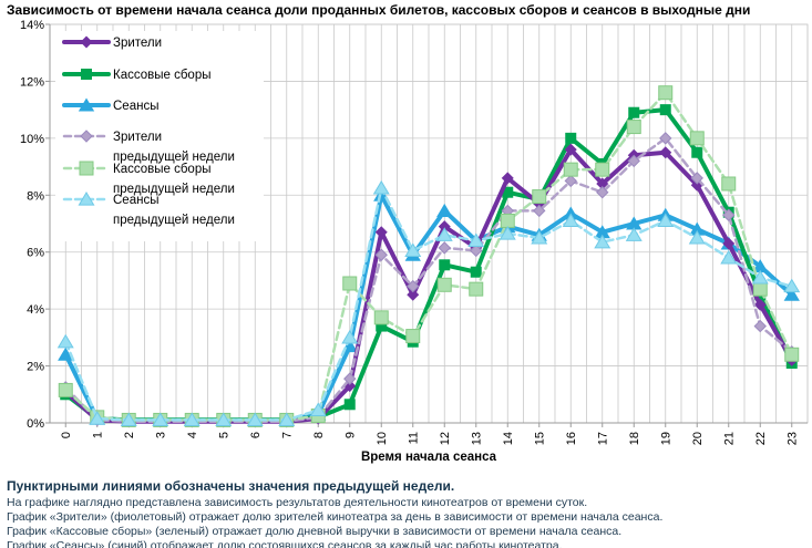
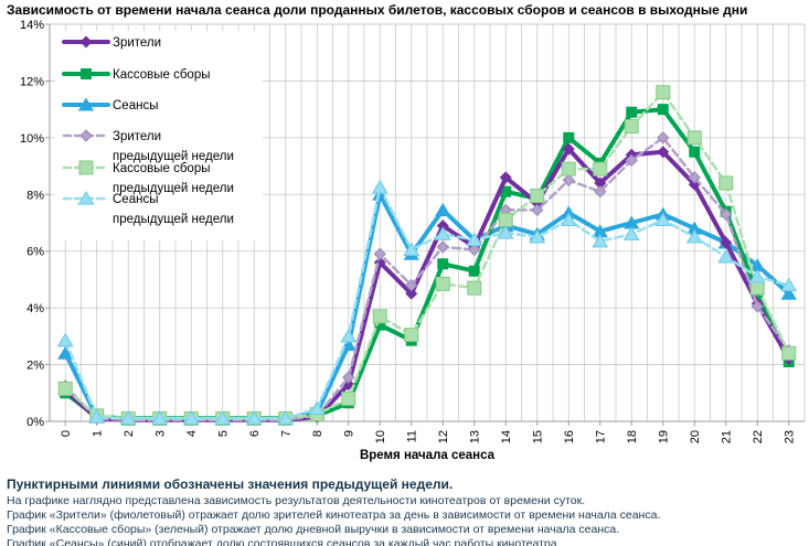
Кассовые сборы предыдущей недели/9: 4.9% -> 0.8%
Зрители/10: 6.7% -> 5.6%
Зрители предыдущей недели/22: 3.4% -> 4.0%
